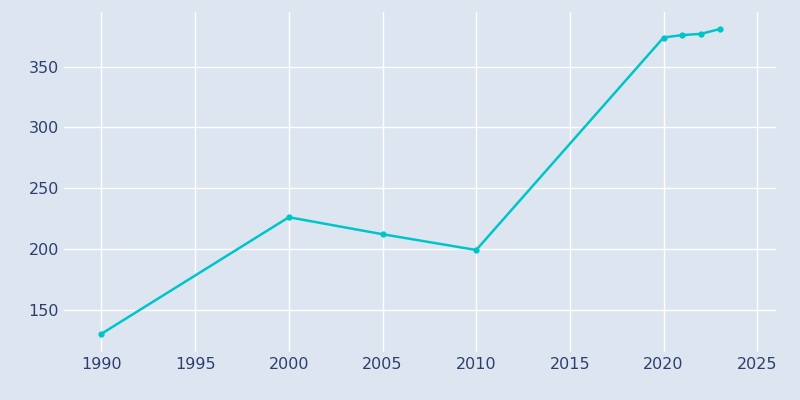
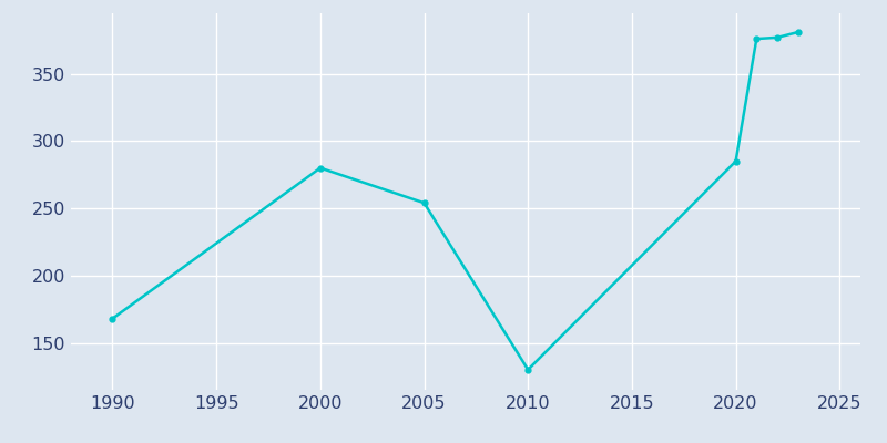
1990: 130 -> 168
2000: 226 -> 280
2005: 212 -> 254
2010: 199 -> 130
2020: 374 -> 285
